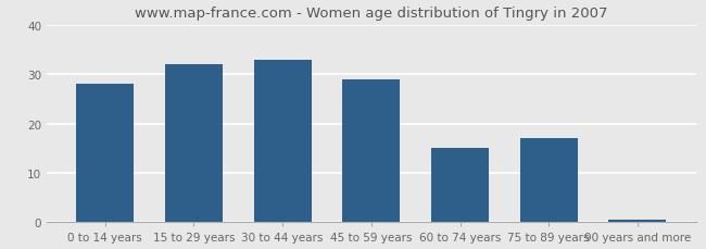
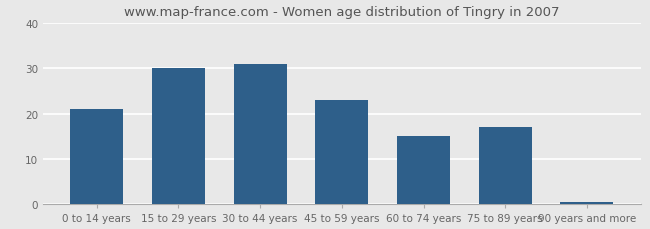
0 to 14 years: 28.0 -> 21.0
15 to 29 years: 32.0 -> 30.0
30 to 44 years: 33.0 -> 31.0
45 to 59 years: 29.0 -> 23.0
